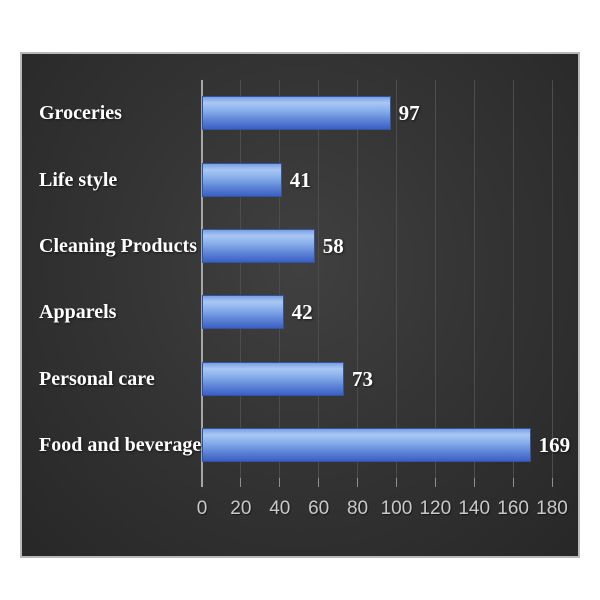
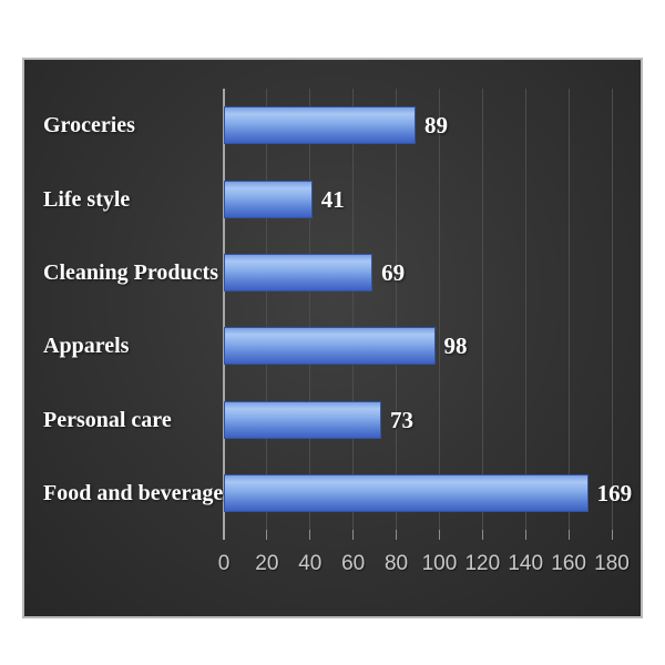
Groceries: 97 -> 89
Cleaning Products: 58 -> 69
Apparels: 42 -> 98
